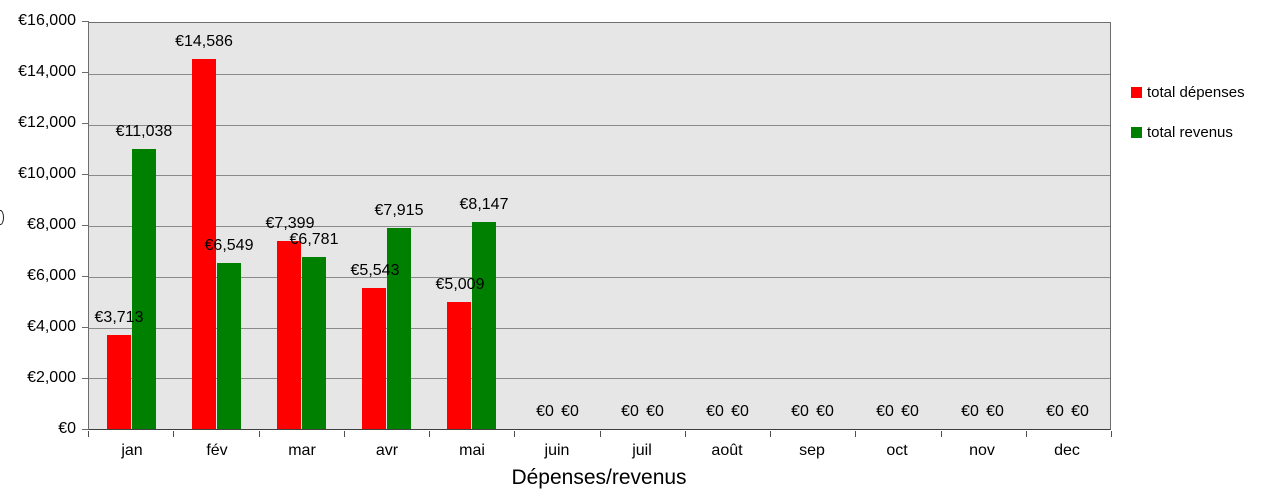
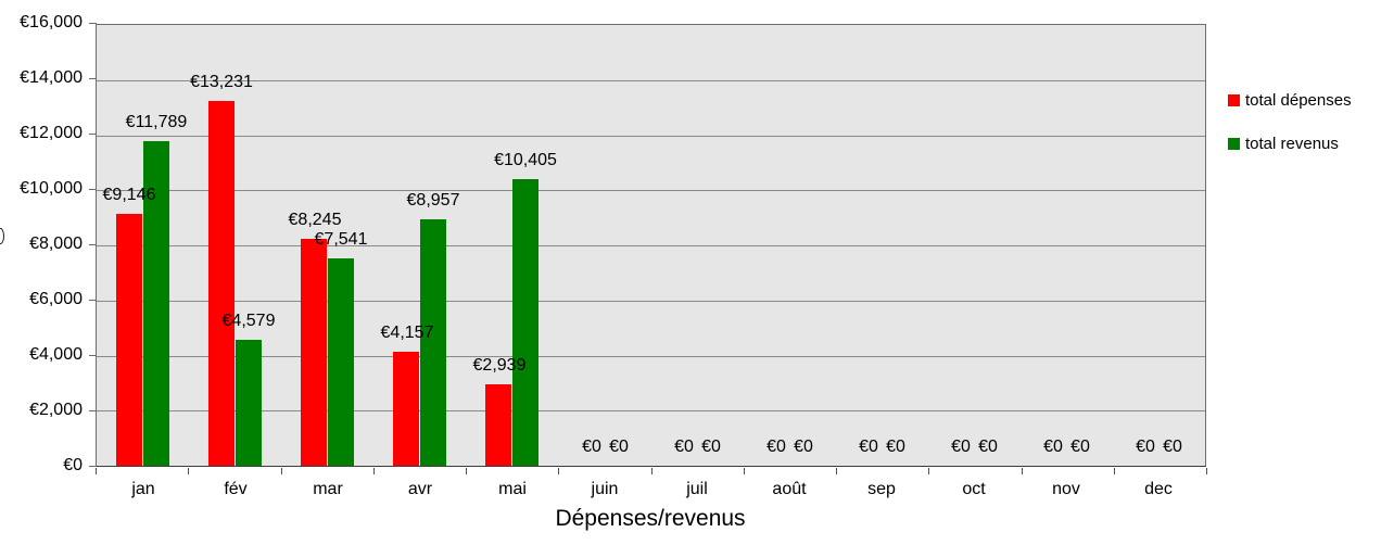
total dépenses/jan: €3,713 -> €9,146
total revenus/jan: €11,038 -> €11,789
total dépenses/fév: €14,586 -> €13,231
total revenus/fév: €6,549 -> €4,579
total dépenses/mar: €7,399 -> €8,245
total revenus/mar: €6,781 -> €7,541
total dépenses/avr: €5,543 -> €4,157
total revenus/avr: €7,915 -> €8,957
total dépenses/mai: €5,009 -> €2,939
total revenus/mai: €8,147 -> €10,405
